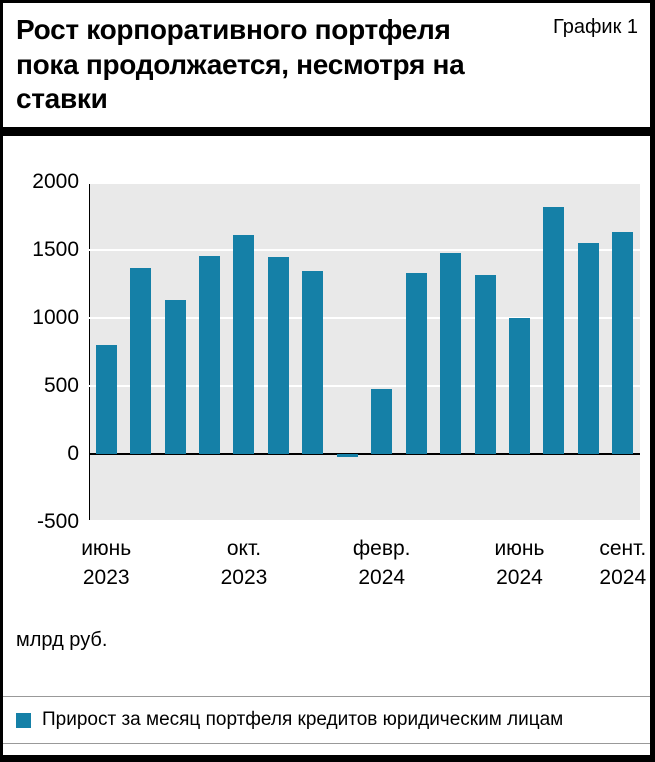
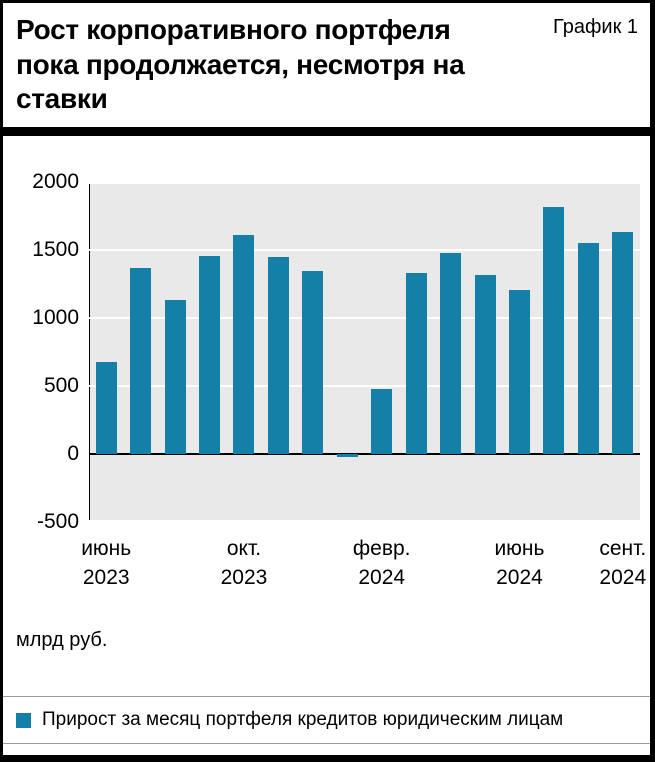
июнь 2023: 800 -> 680
июнь 2024: 1000 -> 1210
